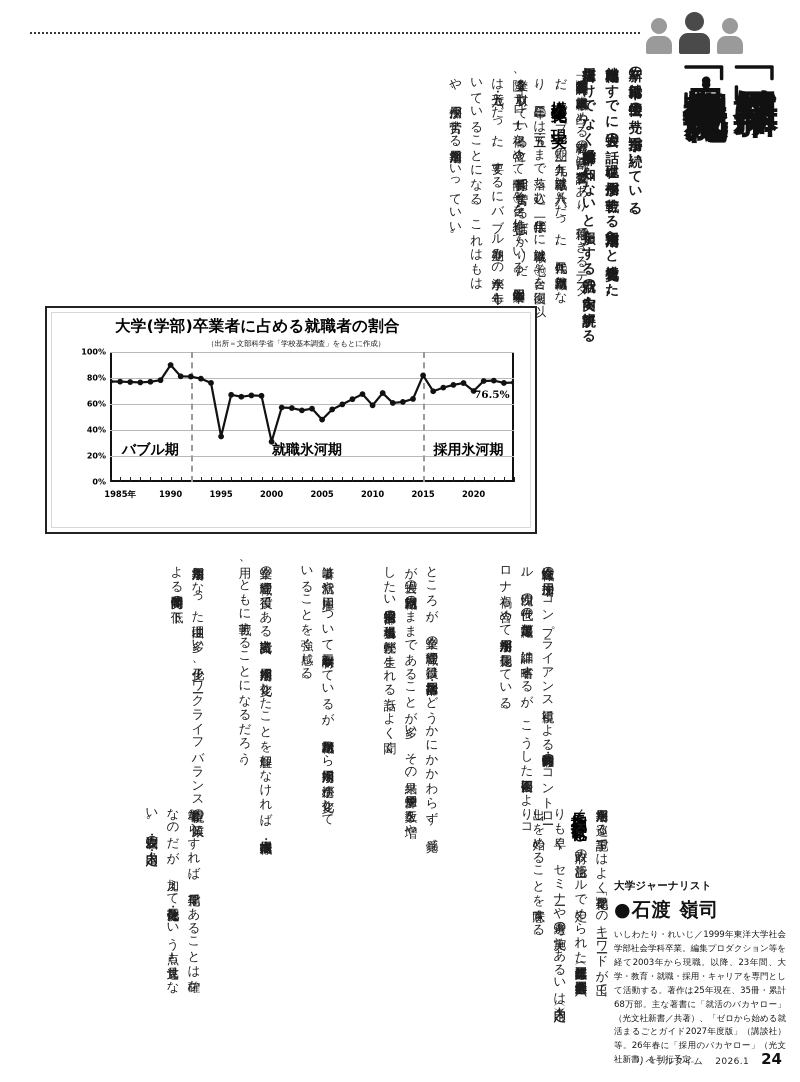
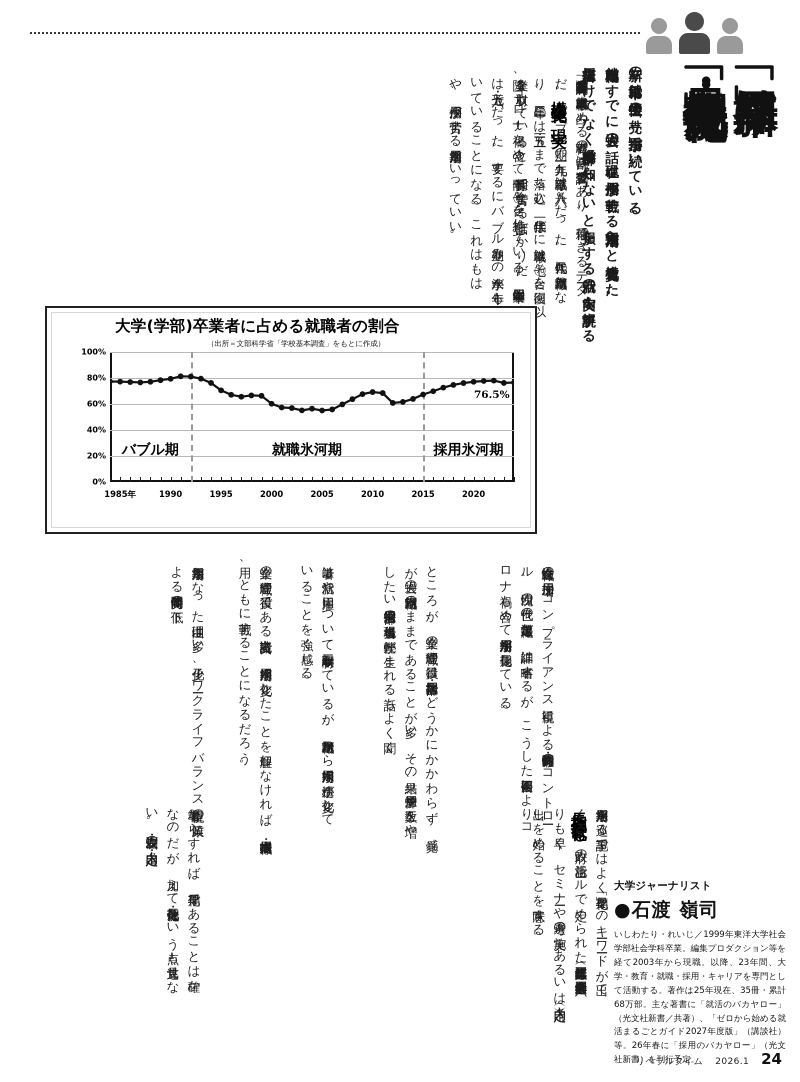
1990: 90% -> 79%
1995: 35% -> 70%
2000: 31% -> 60%
2005: 48% -> 55%
2010: 59% -> 69%
2015: 82% -> 67%
2020: 70% -> 77%
